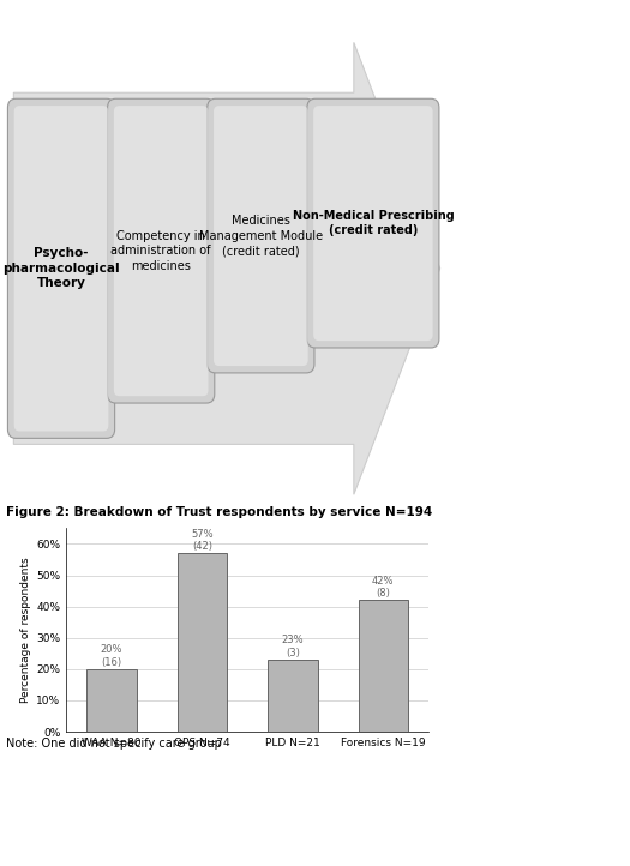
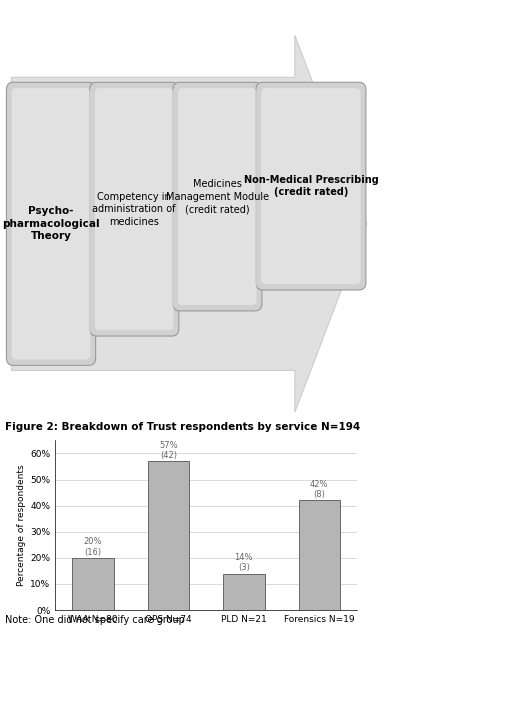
PLD N=21: 23% -> 14%
